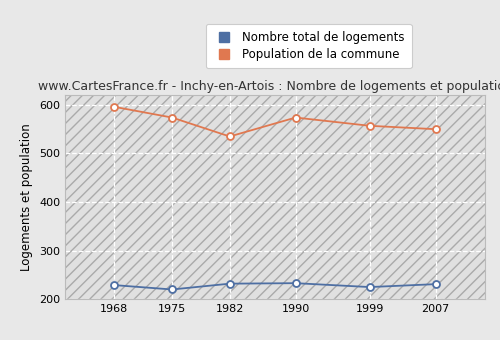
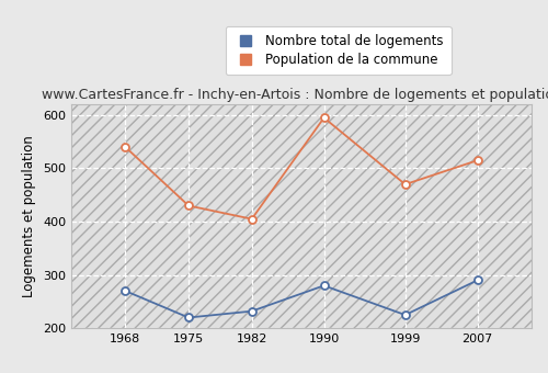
Nombre total de logements/1968: 229 -> 270
Population de la commune/1968: 596 -> 540
Population de la commune/1975: 574 -> 430
Population de la commune/1982: 535 -> 405
Nombre total de logements/1990: 233 -> 280
Population de la commune/1990: 574 -> 595
Population de la commune/1999: 557 -> 470
Nombre total de logements/2007: 231 -> 290
Population de la commune/2007: 550 -> 515
